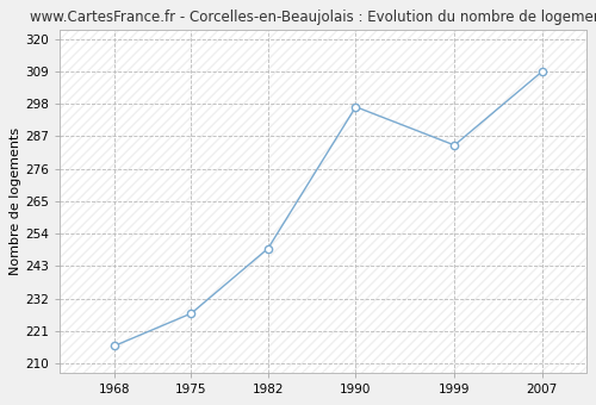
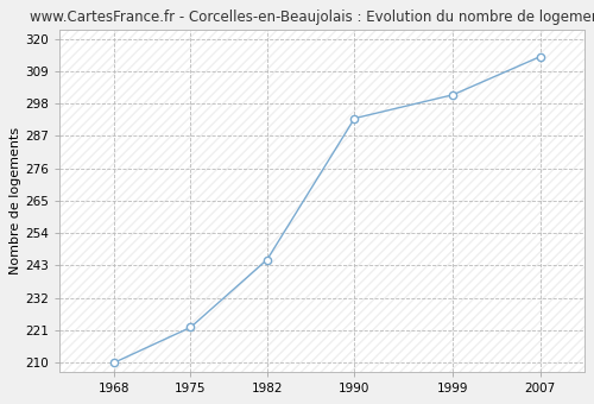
1968: 216 -> 210
1975: 227 -> 222
1982: 249 -> 245
1990: 297 -> 293
1999: 284 -> 301
2007: 309 -> 314
